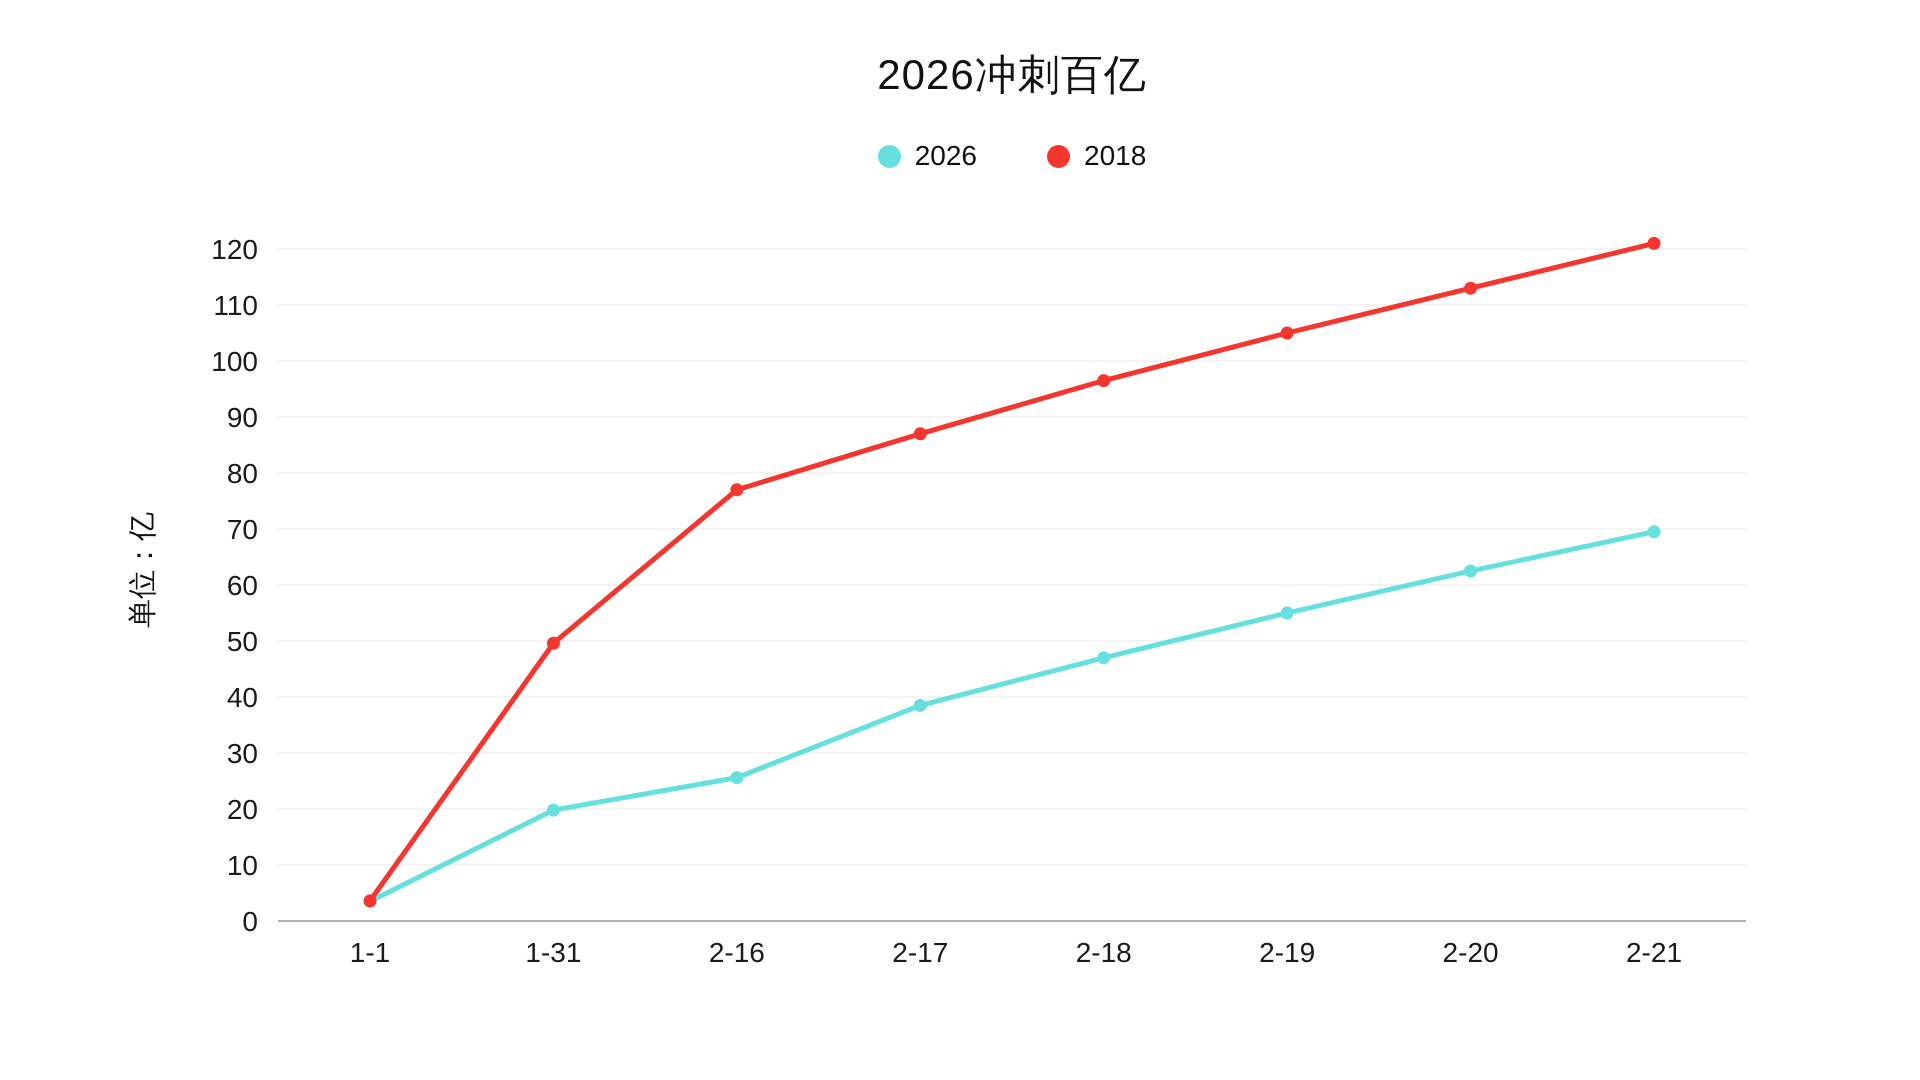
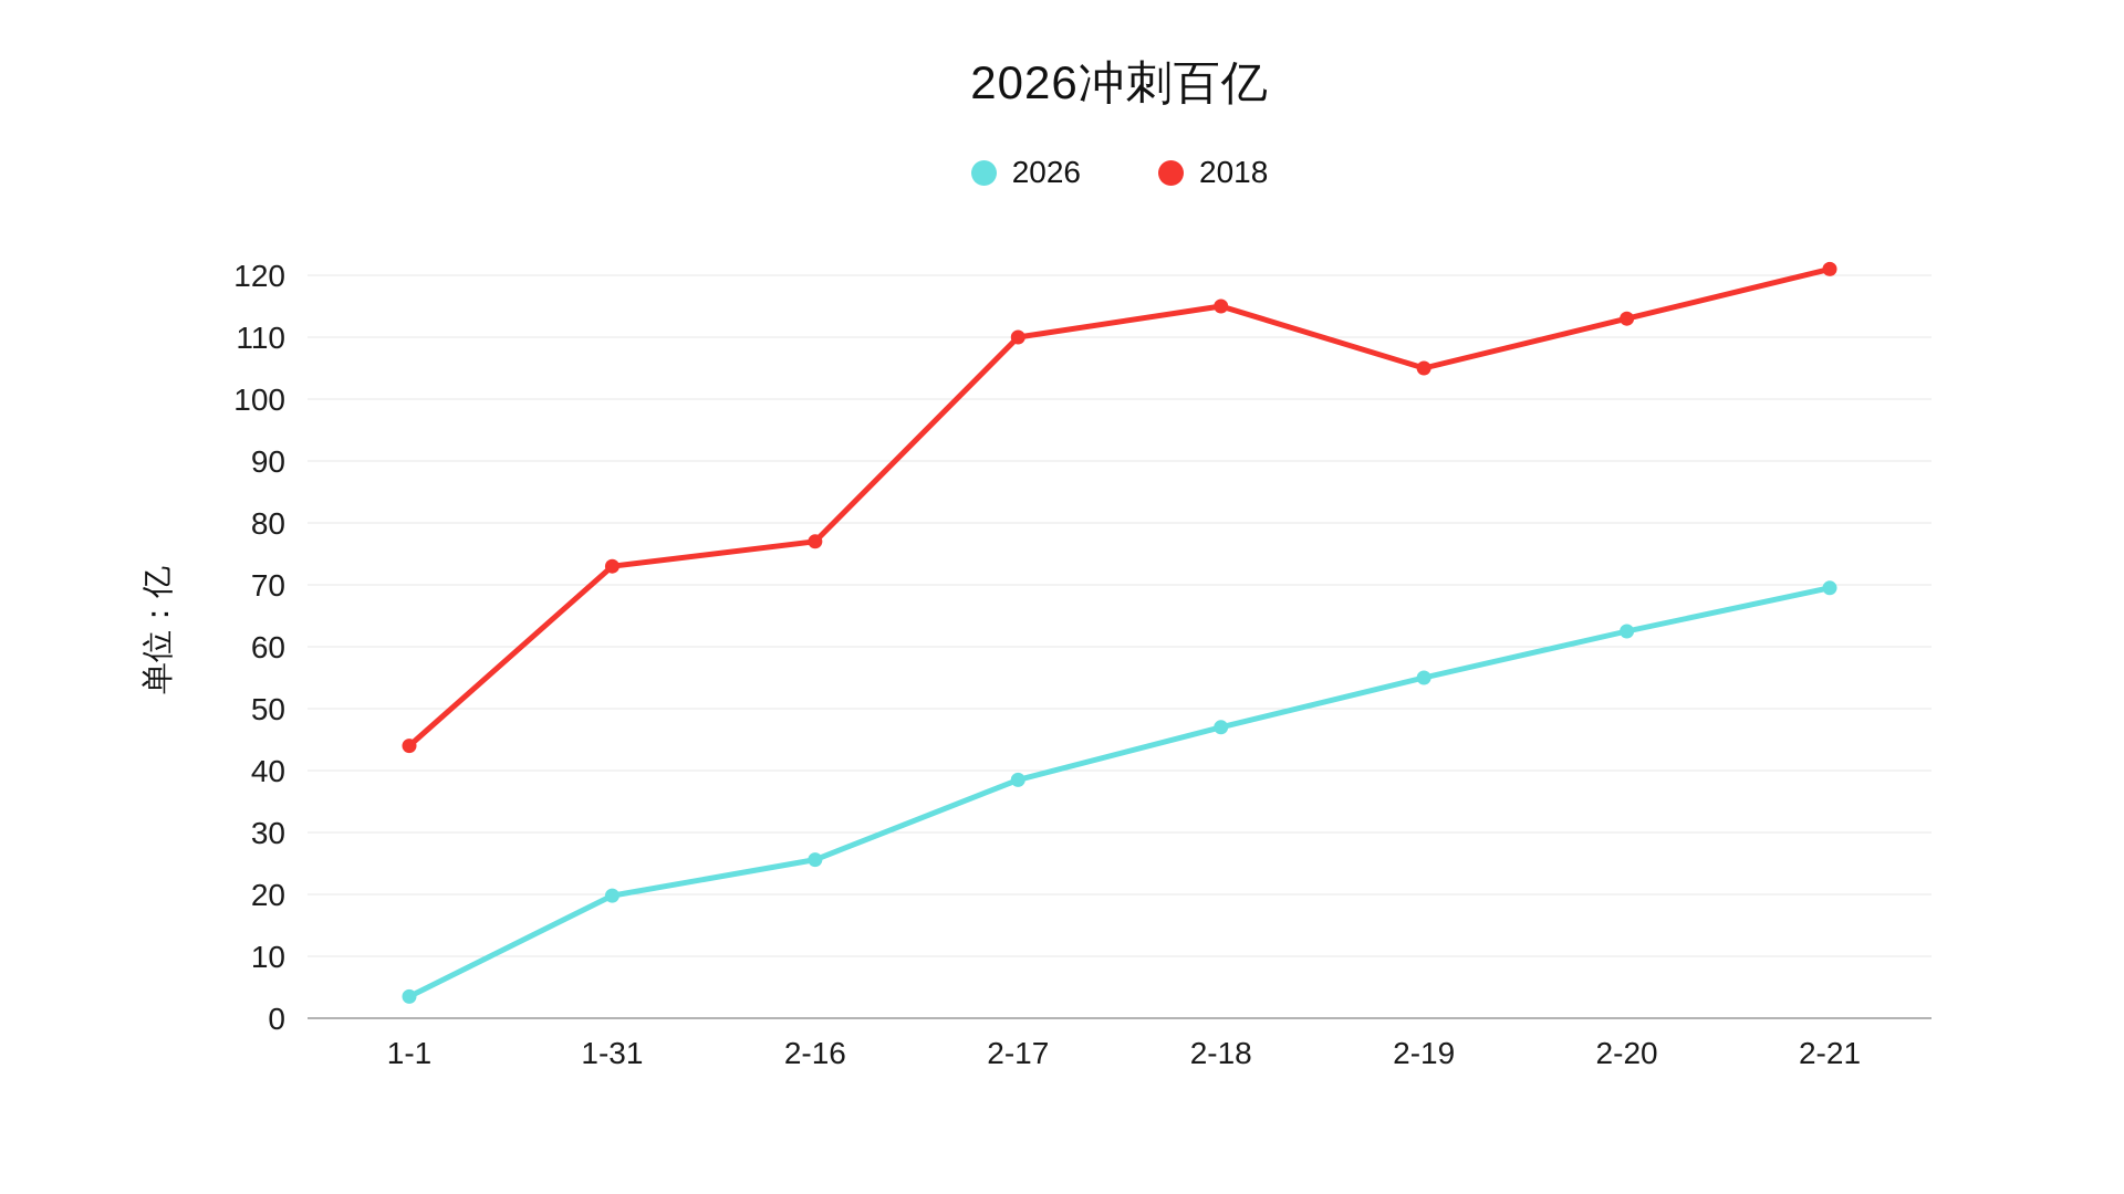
2018/1-1: 4 -> 44
2018/1-31: 50 -> 73
2018/2-17: 87 -> 110
2018/2-18: 96 -> 115
